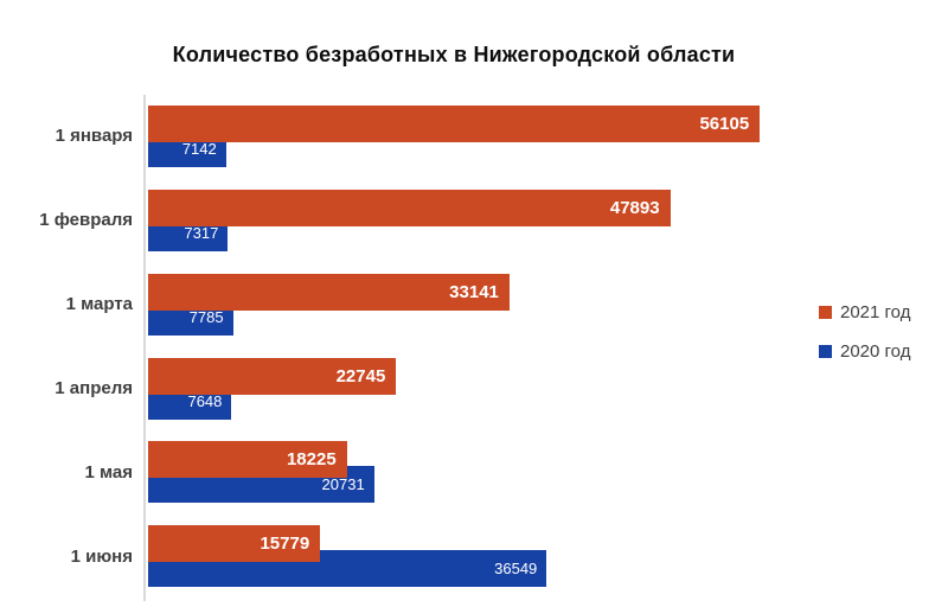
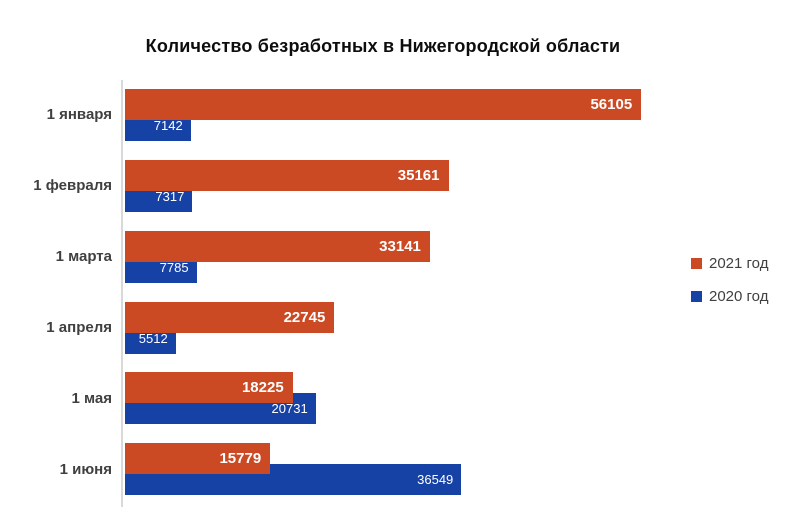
2021 год/1 февраля: 47893 -> 35161
2020 год/1 апреля: 7648 -> 5512
